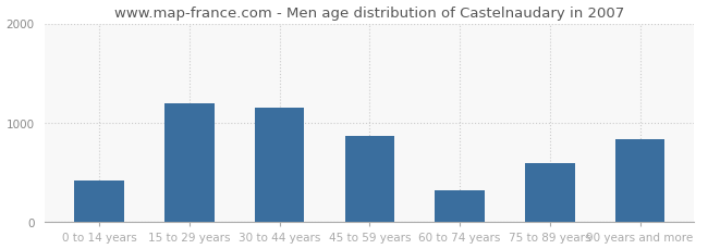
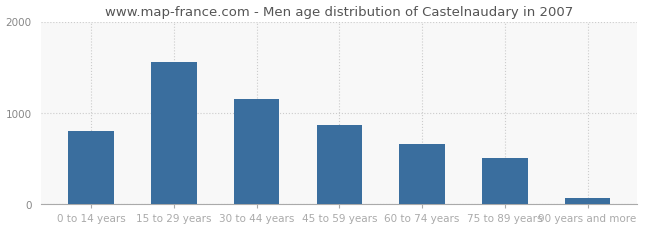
0 to 14 years: 420 -> 800
15 to 29 years: 1200 -> 1560
60 to 74 years: 320 -> 660
75 to 89 years: 600 -> 510
90 years and more: 840 -> 60
